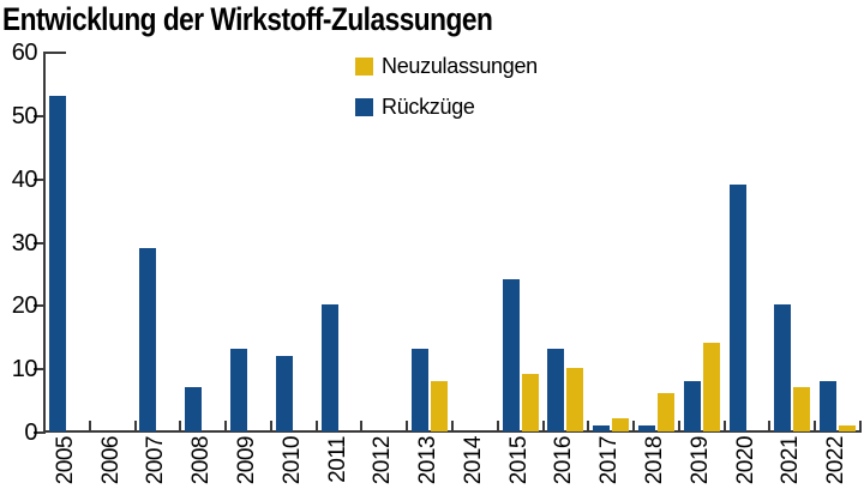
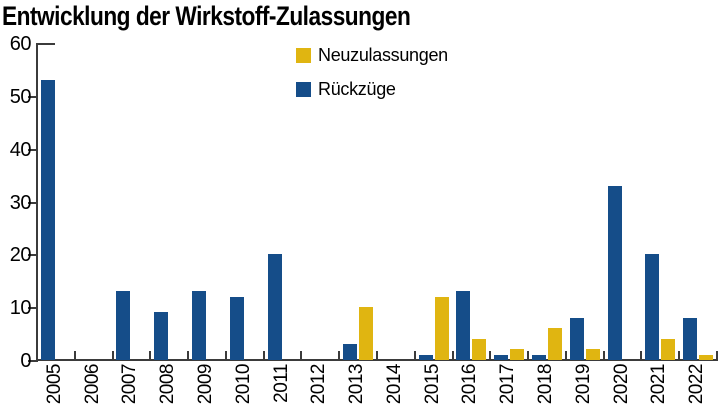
Rückzüge/2007: 29 -> 13
Rückzüge/2008: 7 -> 9
Rückzüge/2013: 13 -> 3
Neuzulassungen/2013: 8 -> 10
Rückzüge/2015: 24 -> 1
Neuzulassungen/2015: 9 -> 12
Neuzulassungen/2016: 10 -> 4
Neuzulassungen/2019: 14 -> 2
Rückzüge/2020: 39 -> 33
Neuzulassungen/2021: 7 -> 4
